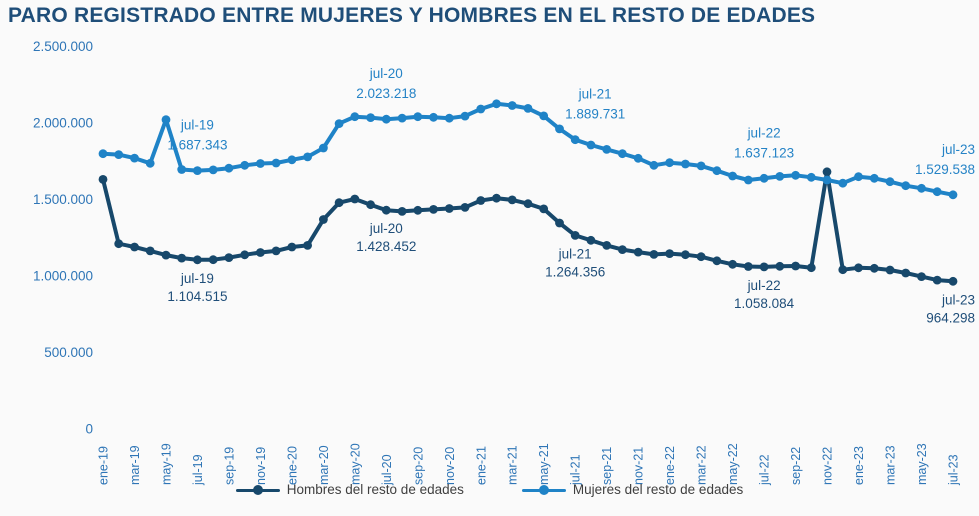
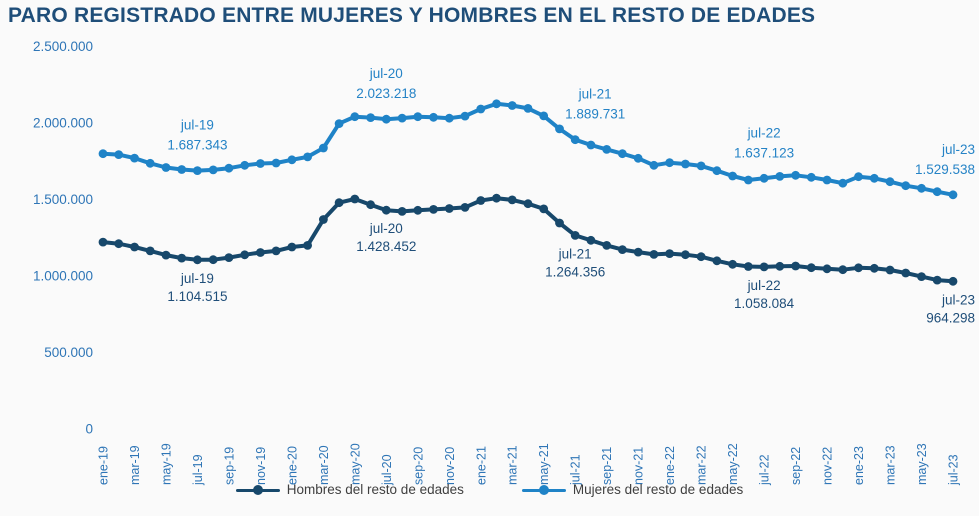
Hombres del resto de edades/ene-19: 1630000 -> 1220000
Mujeres del resto de edades/may-19: 2020000 -> 1710000
Hombres del resto de edades/nov-22: 1680000 -> 1050000
